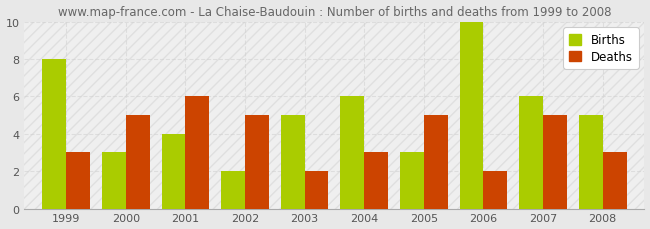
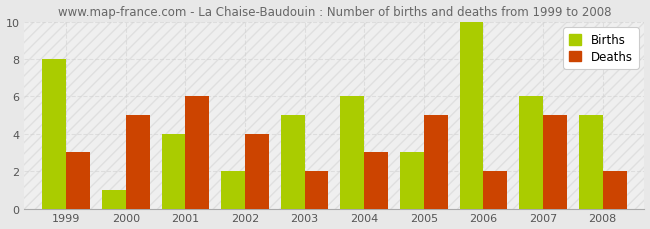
Births/2000: 3 -> 1
Deaths/2002: 5 -> 4
Deaths/2008: 3 -> 2
